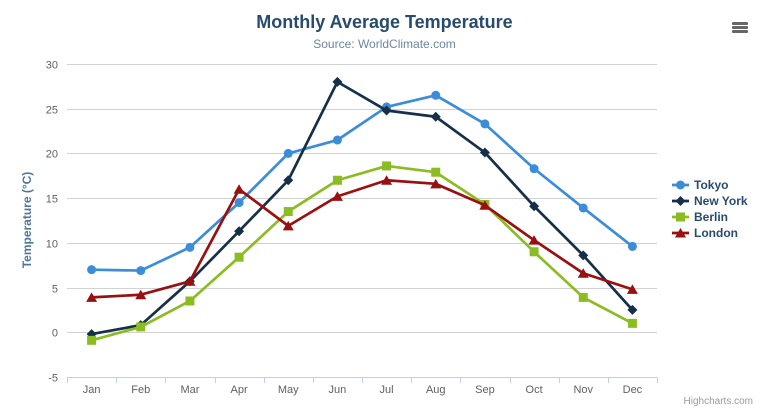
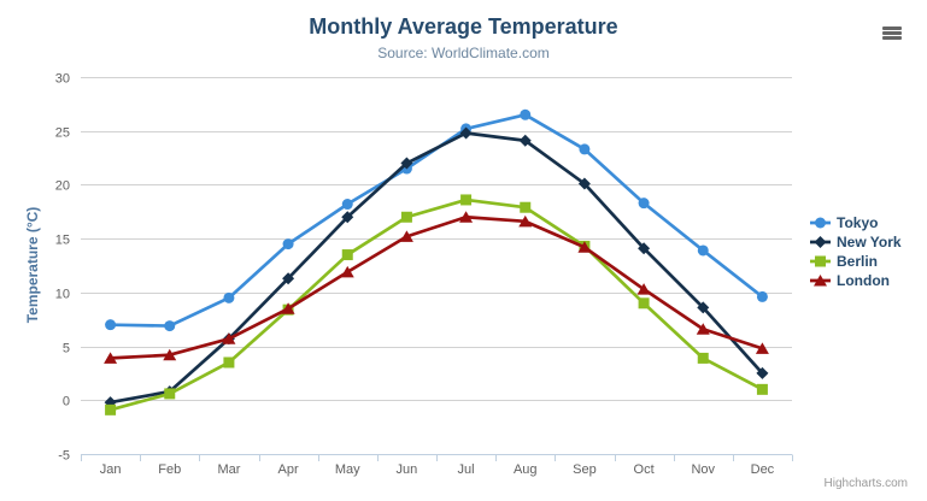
London/Apr: 16 -> 8
Tokyo/May: 20 -> 18
New York/Jun: 28 -> 22
